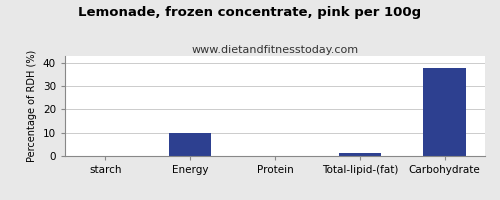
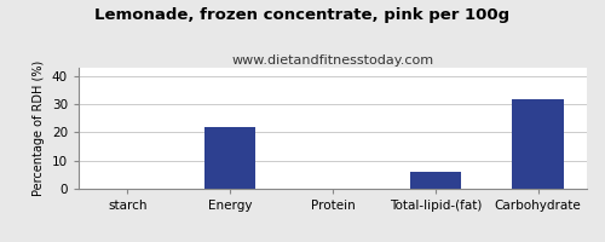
Energy: 10.0 -> 22.0
Total-lipid-(fat): 1.2 -> 6.0
Carbohydrate: 38.0 -> 32.0
